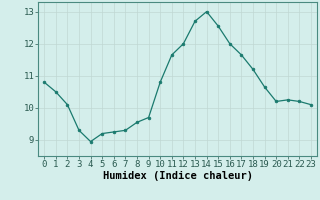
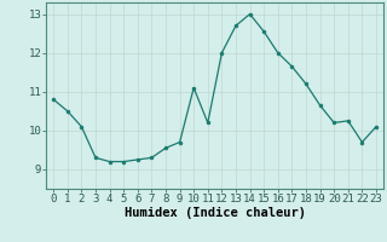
4: 8.95 -> 9.20
10: 10.80 -> 11.10
11: 11.65 -> 10.20
22: 10.20 -> 9.70
